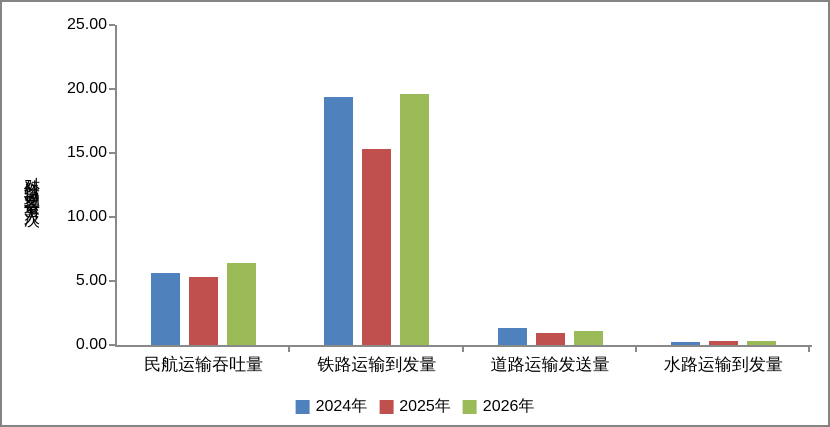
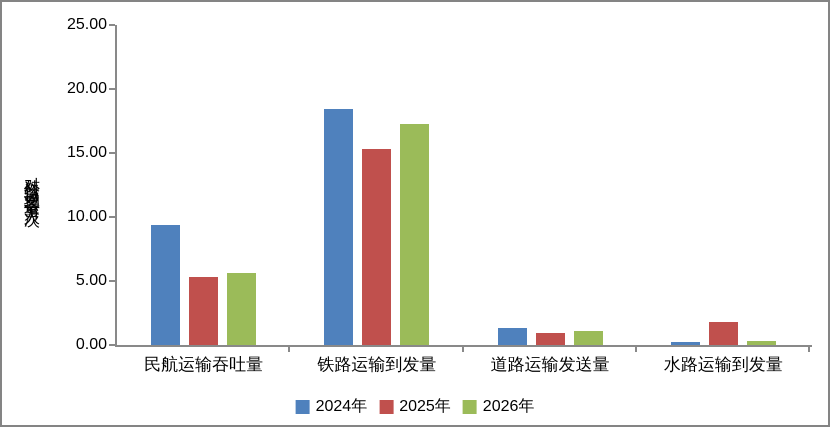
2024年/民航运输吞吐量: 5.6 -> 9.4
2026年/民航运输吞吐量: 6.4 -> 5.6
2024年/铁路运输到发量: 19.4 -> 18.4
2026年/铁路运输到发量: 19.6 -> 17.3
2025年/水路运输到发量: 0.3 -> 1.8
